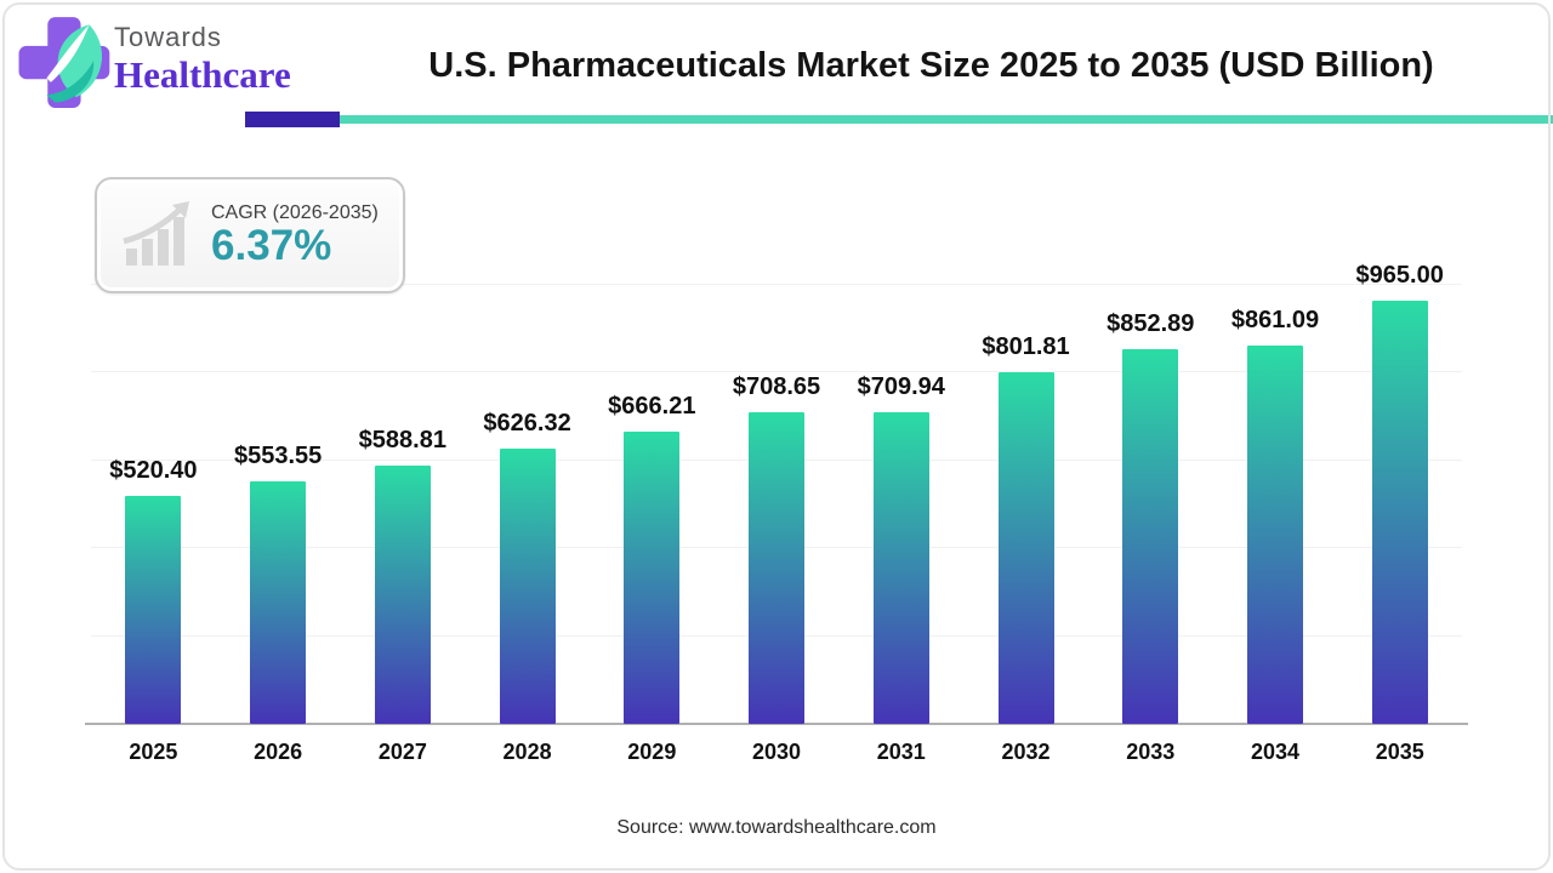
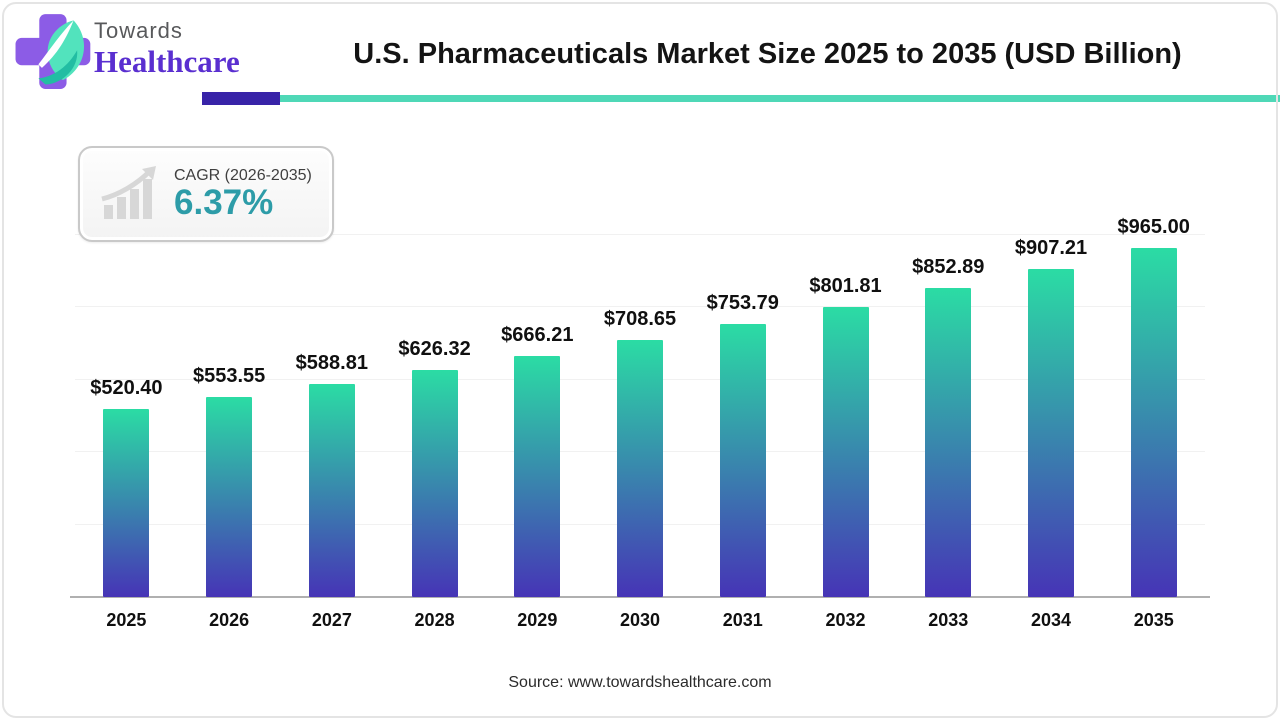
2031: $709.94 -> $753.79
2034: $861.09 -> $907.21
